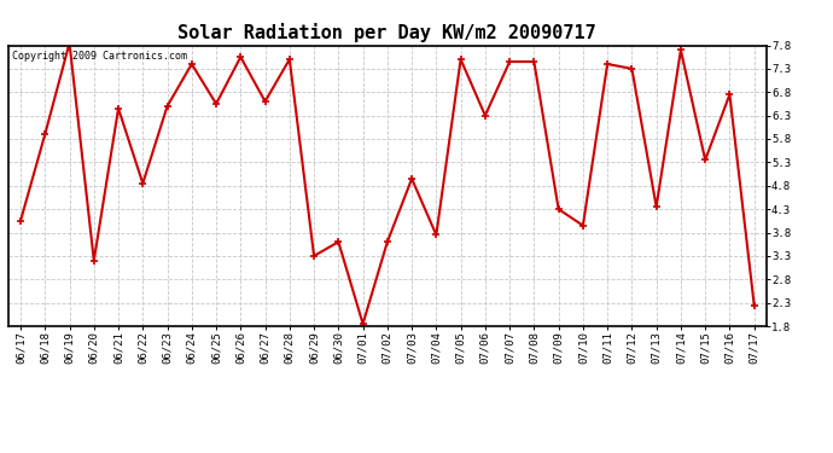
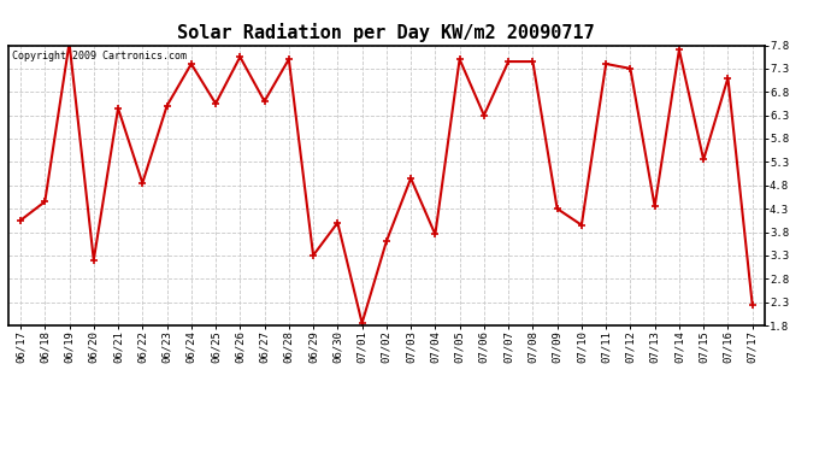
06/18: 5.90 -> 4.45
06/30: 3.60 -> 4.00
07/16: 6.75 -> 7.10
